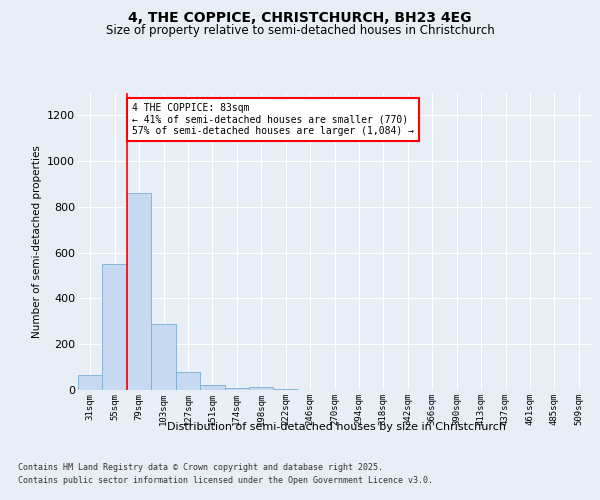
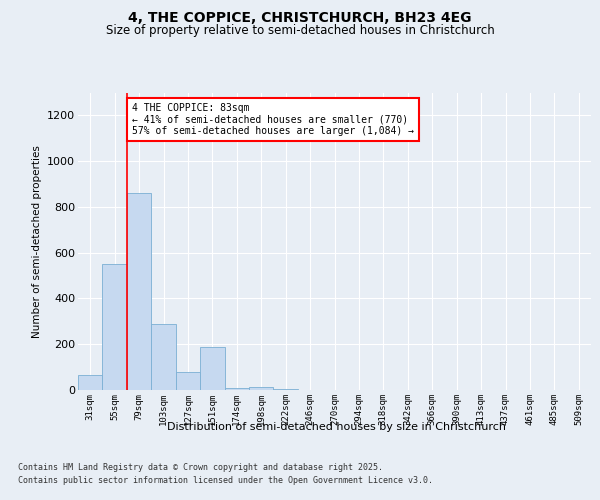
151sqm: 20 -> 190
